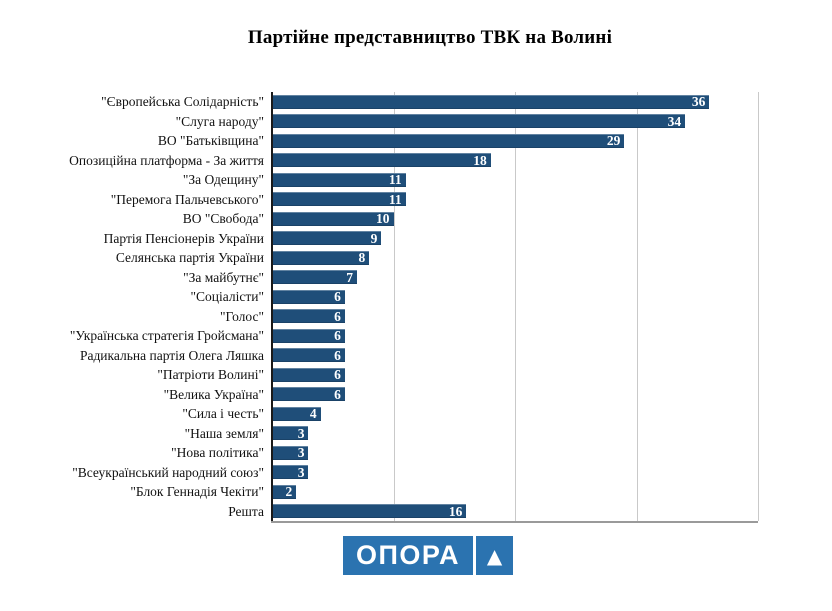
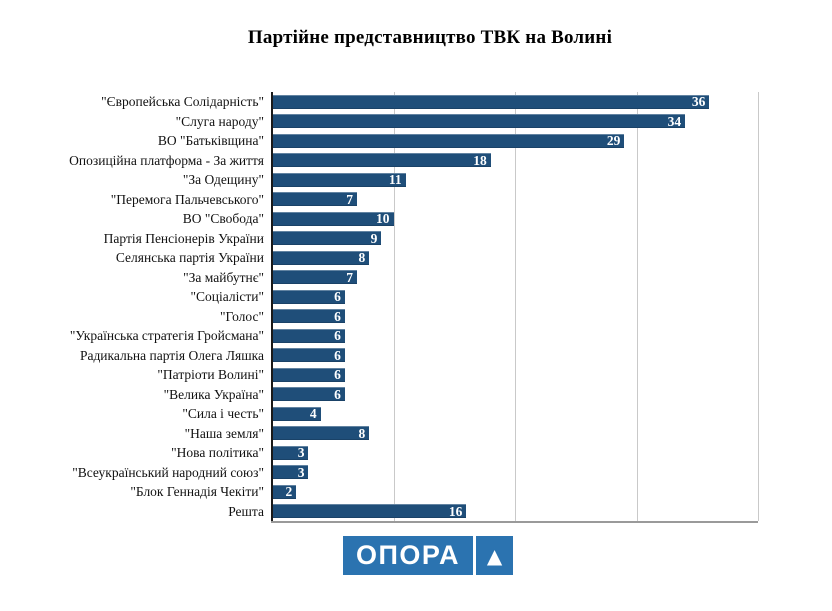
"Перемога Пальчевського": 11 -> 7
"Наша земля": 3 -> 8
